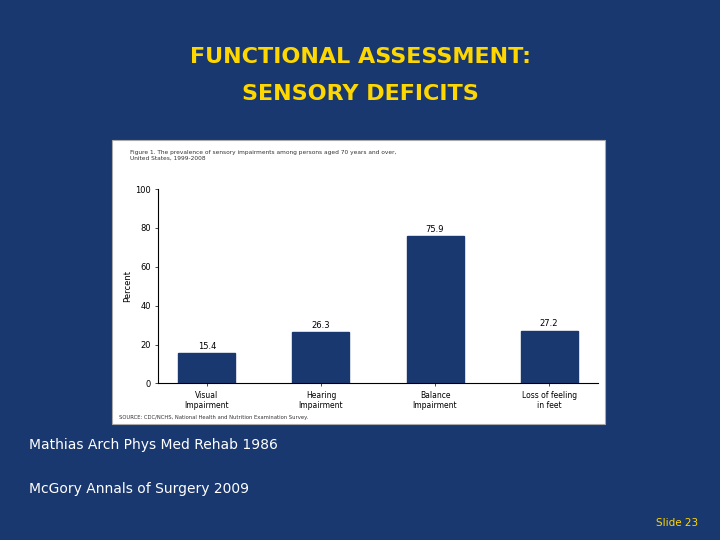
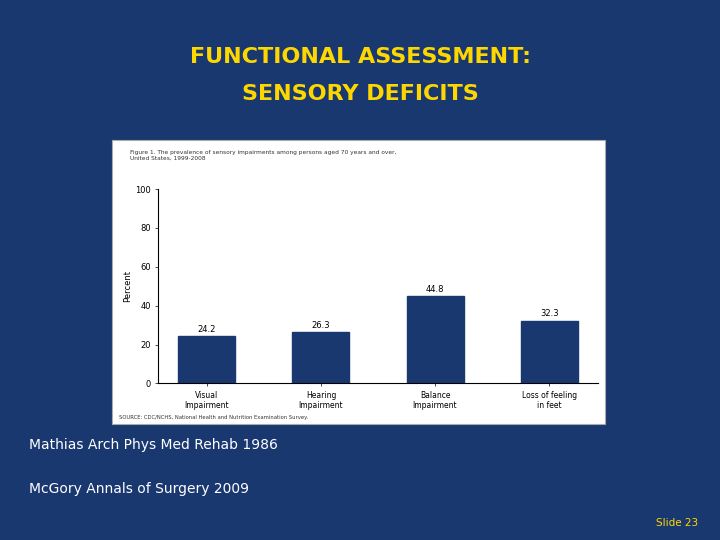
Visual Impairment: 15.4 -> 24.2
Balance Impairment: 75.9 -> 44.8
Loss of feeling in feet: 27.2 -> 32.3
